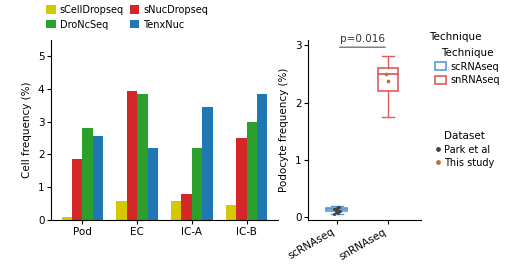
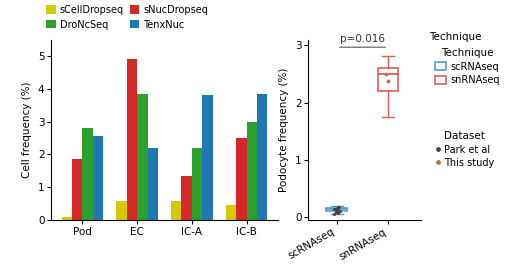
sNucDropseq/EC: 3.95 -> 4.90
sNucDropseq/IC-A: 0.80 -> 1.35
TenxNuc/IC-A: 3.45 -> 3.82
